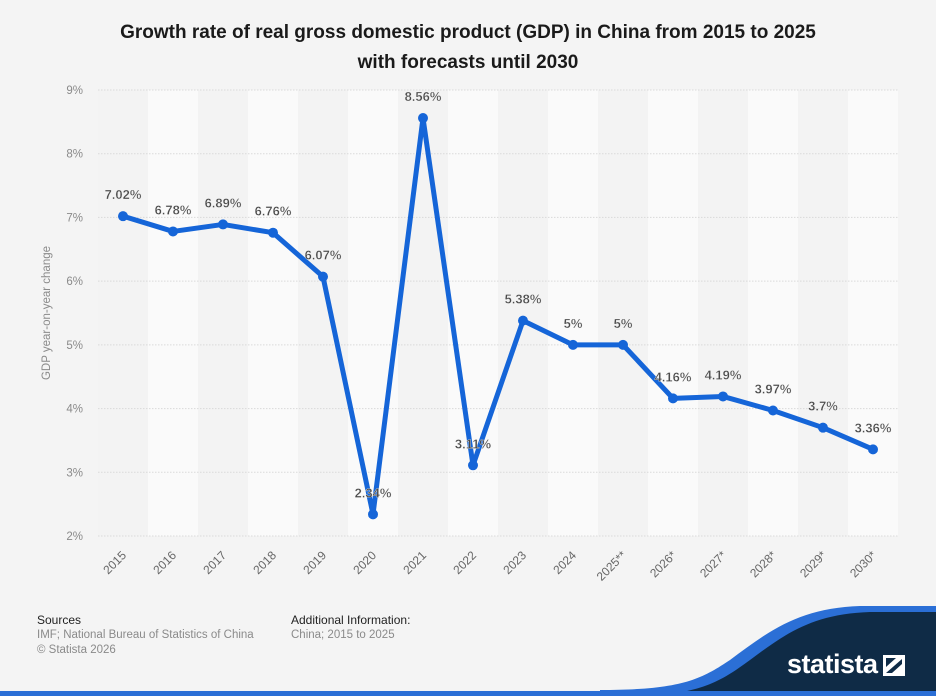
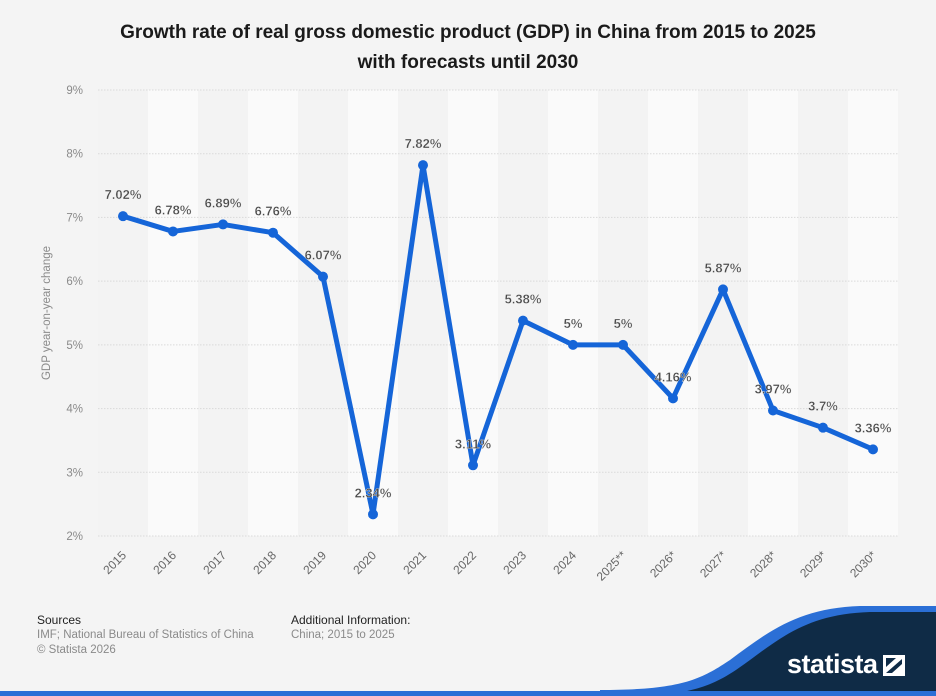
2021: 8.56% -> 7.82%
2027*: 4.19% -> 5.87%
